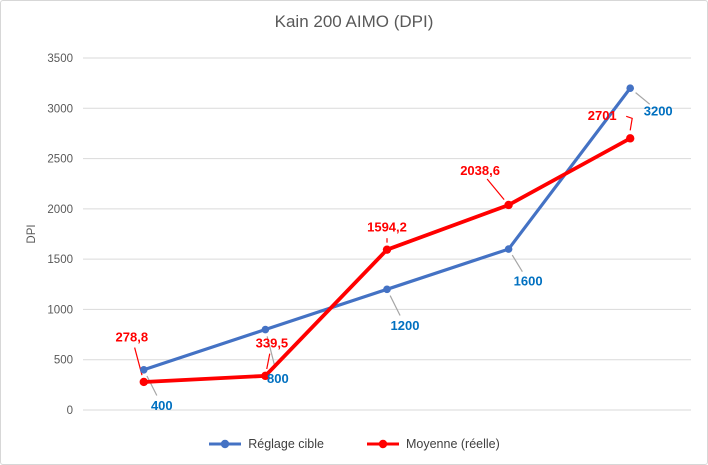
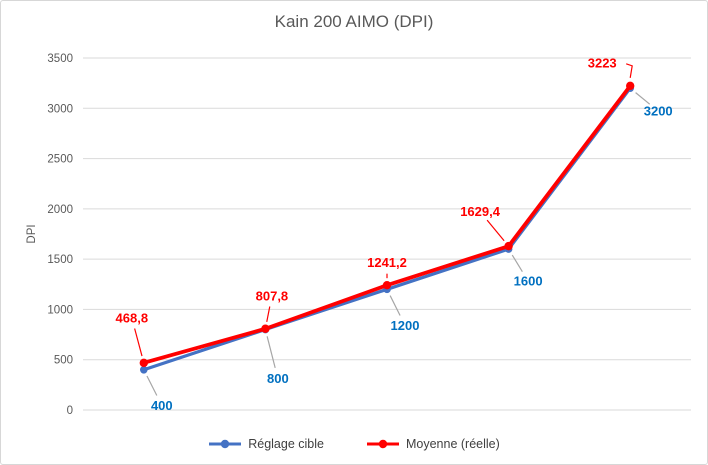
Moyenne (réelle)/400: 278,8 -> 468,8
Moyenne (réelle)/800: 339,5 -> 807,8
Moyenne (réelle)/1200: 1594,2 -> 1241,2
Moyenne (réelle)/1600: 2038,6 -> 1629,4
Moyenne (réelle)/3200: 2701 -> 3223
